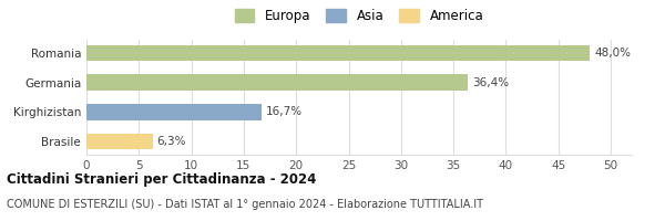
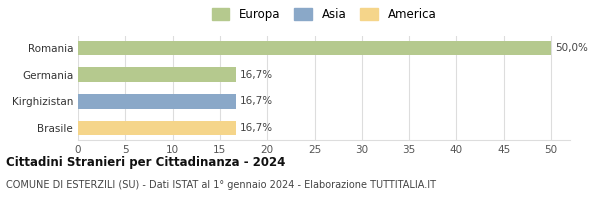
Romania: 48,0% -> 50,0%
Germania: 36,4% -> 16,7%
Brasile: 6,3% -> 16,7%
